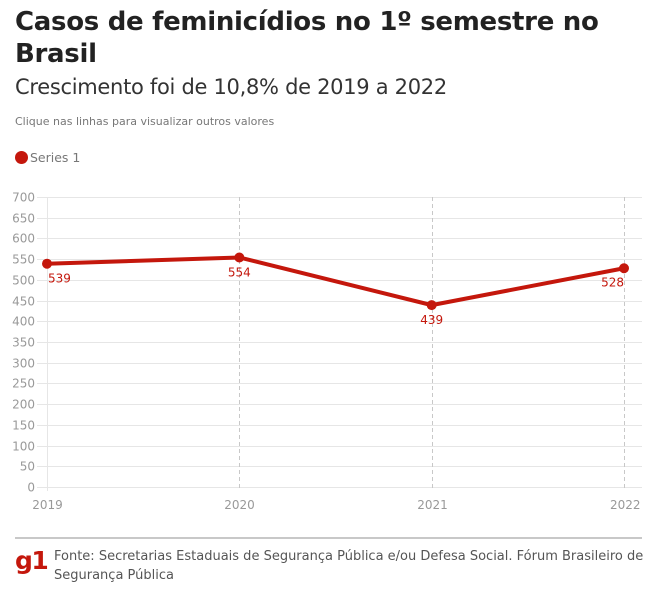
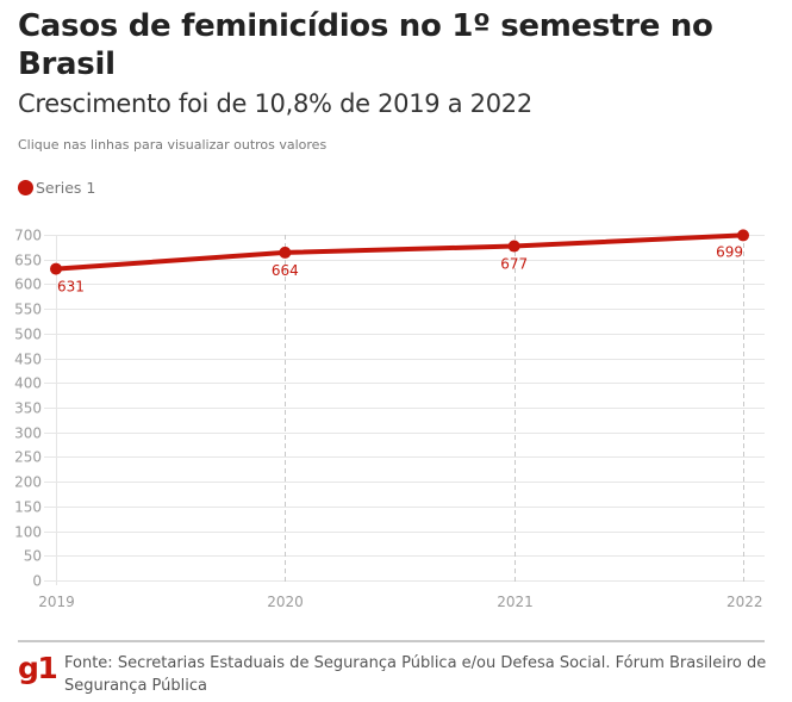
2019: 539 -> 631
2020: 554 -> 664
2021: 439 -> 677
2022: 528 -> 699
